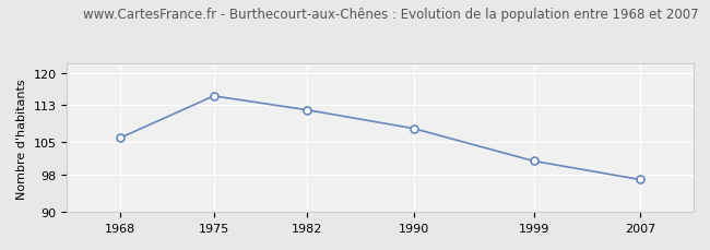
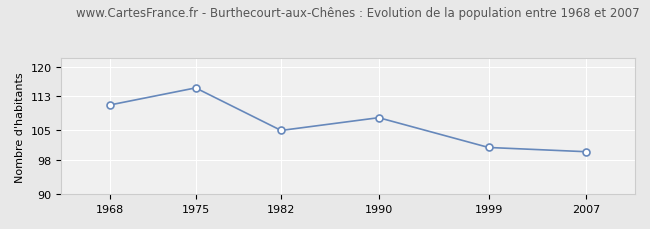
1968: 106 -> 111
1982: 112 -> 105
2007: 97 -> 100
